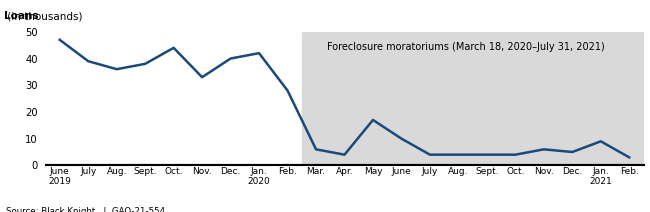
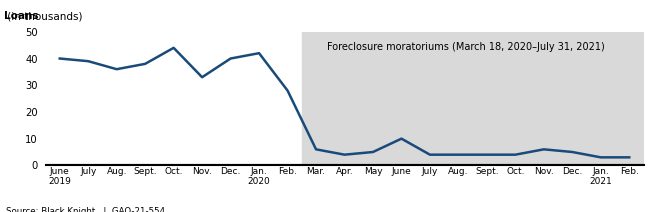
June 2019: 47 -> 40
May: 17 -> 5
Jan. 2021: 9 -> 3
